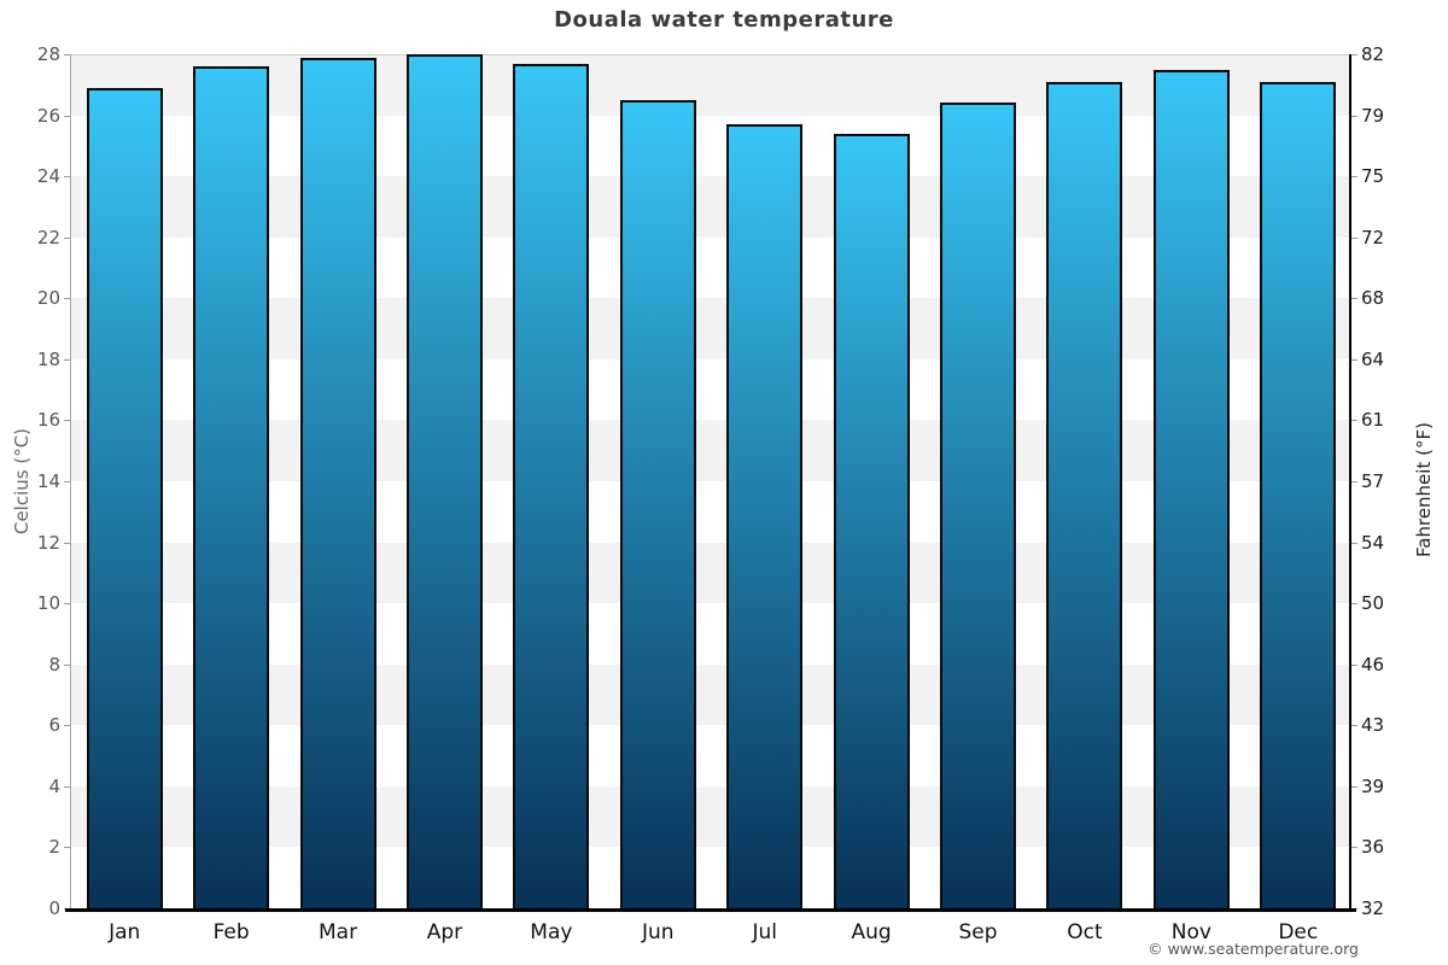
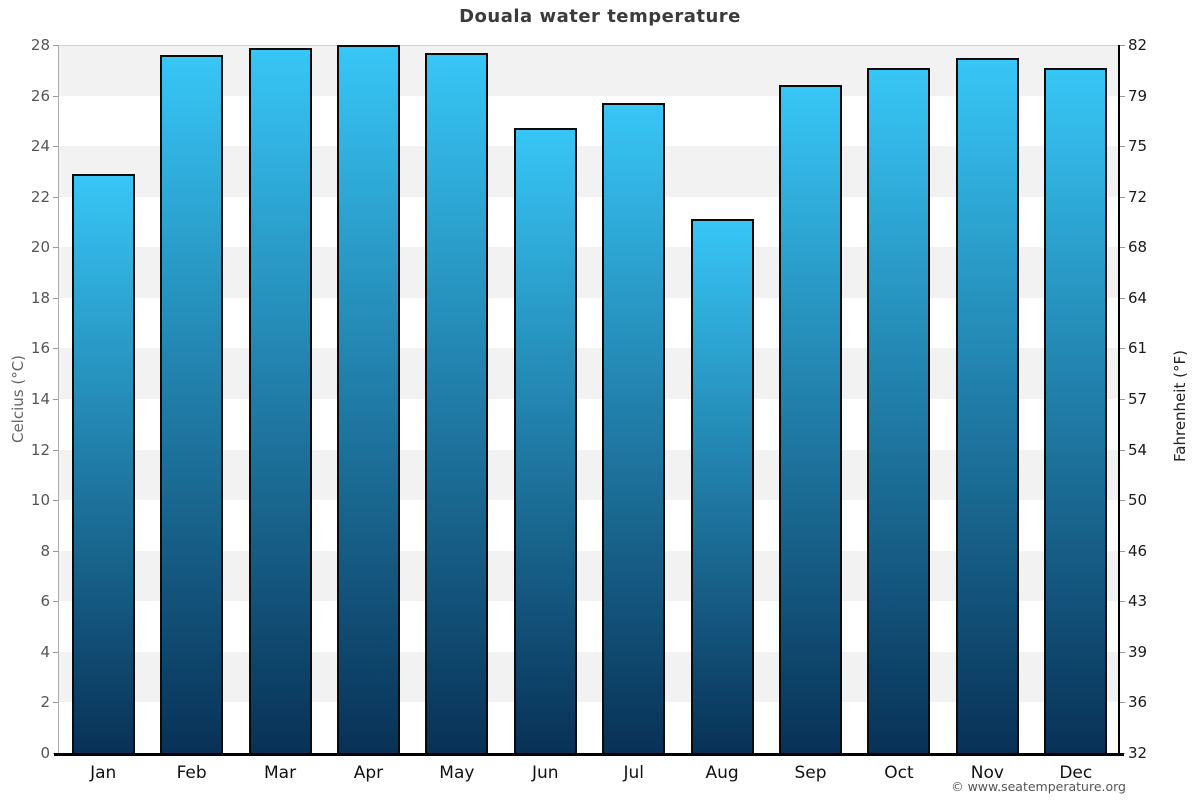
Jan: 26.9 -> 22.9
Jun: 26.5 -> 24.7
Aug: 25.4 -> 21.1
